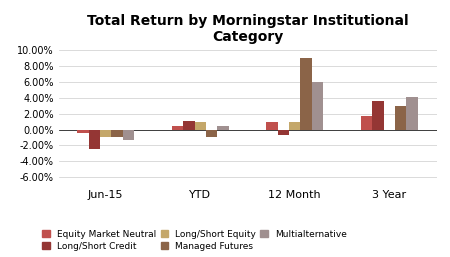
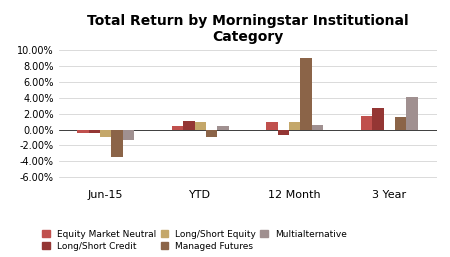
Long/Short Credit/Jun-15: -2.4% -> -0.5%
Managed Futures/Jun-15: -1.0% -> -3.5%
Multialternative/12 Month: 6.0% -> 0.6%
Long/Short Credit/3 Year: 3.6% -> 2.7%
Managed Futures/3 Year: 3.0% -> 1.6%
